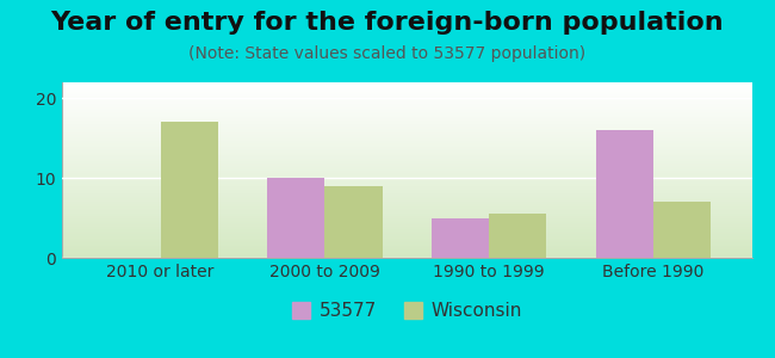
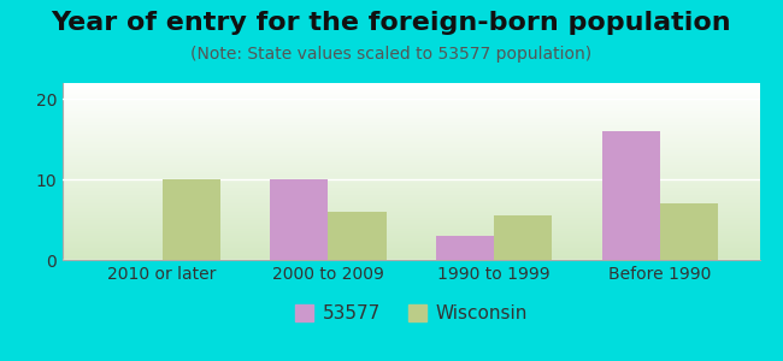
Wisconsin/2010 or later: 17.0 -> 10.0
Wisconsin/2000 to 2009: 9.0 -> 6.0
53577/1990 to 1999: 5 -> 3
